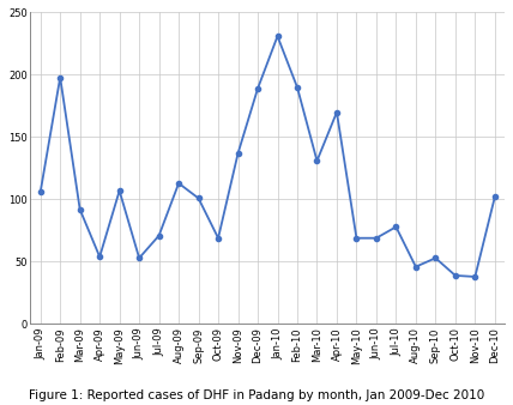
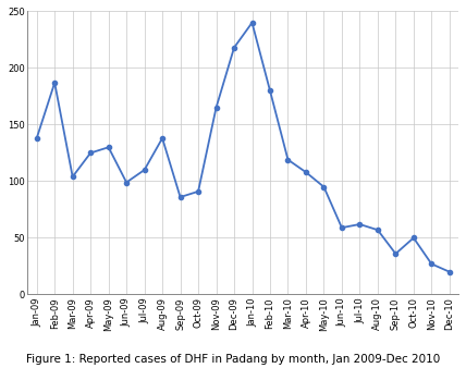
Jan-09: 106 -> 138
Feb-09: 198 -> 187
Mar-09: 92 -> 104
Apr-09: 54 -> 125
May-09: 107 -> 130
Jun-09: 53 -> 99
Jul-09: 71 -> 110
Aug-09: 113 -> 138
Sep-09: 101 -> 86
Oct-09: 69 -> 91
Nov-09: 137 -> 165
Dec-09: 189 -> 218
Jan-10: 231 -> 240
Feb-10: 190 -> 180
Mar-10: 131 -> 119
Apr-10: 170 -> 108
May-10: 69 -> 95
Jun-10: 69 -> 59
Jul-10: 78 -> 62
Aug-10: 46 -> 57
Sep-10: 53 -> 36
Oct-10: 39 -> 50
Nov-10: 38 -> 27
Dec-10: 102 -> 20
